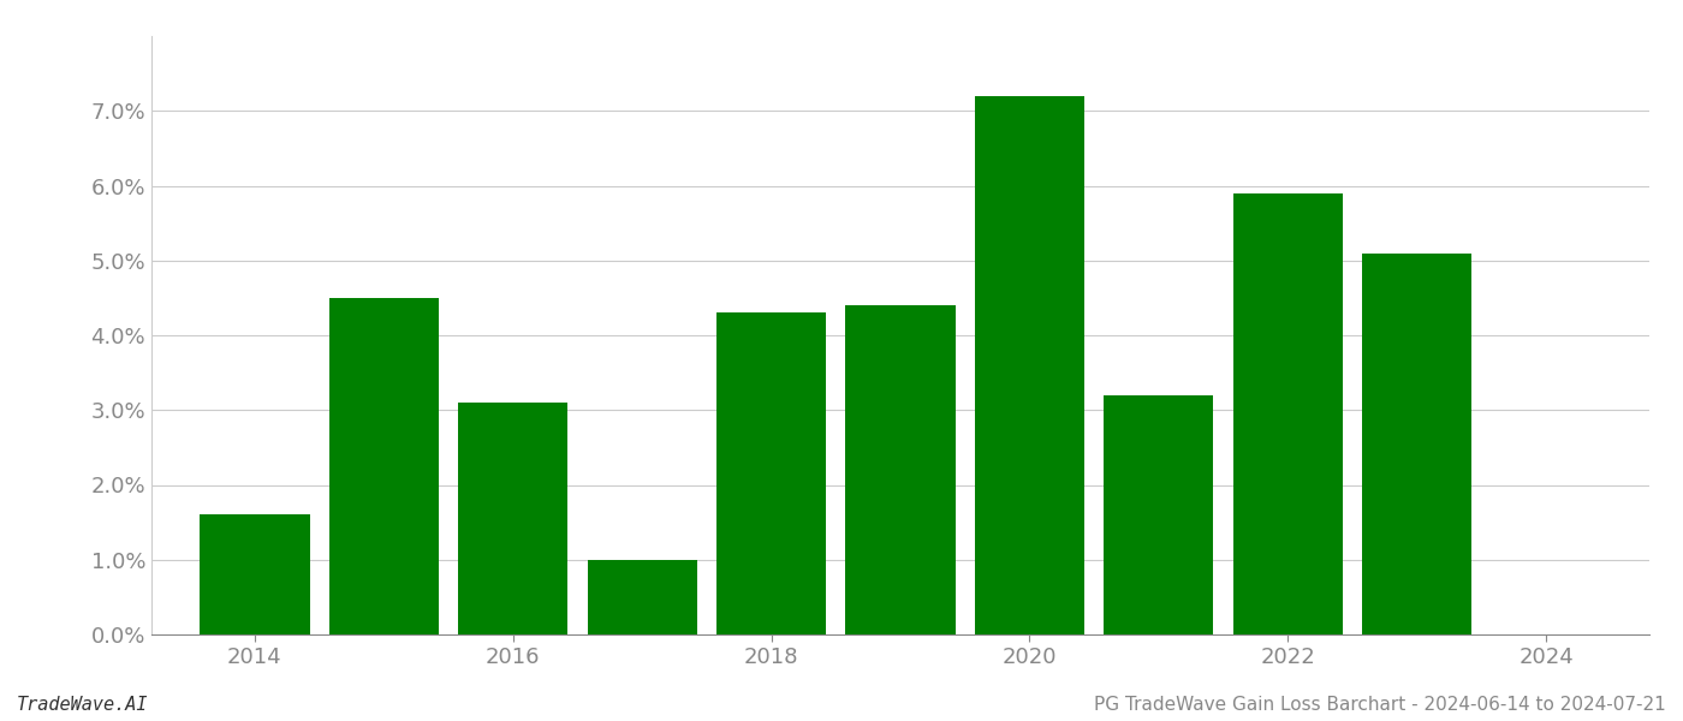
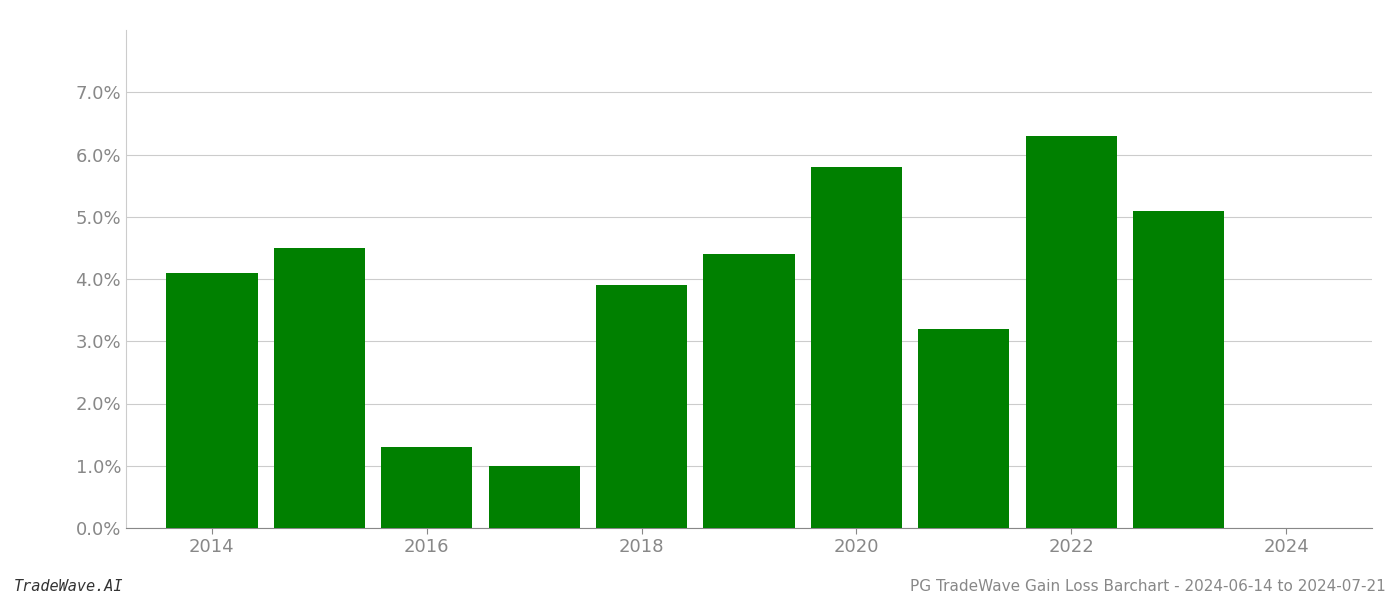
2014: 1.6% -> 4.1%
2016: 3.1% -> 1.3%
2018: 4.3% -> 3.9%
2020: 7.2% -> 5.8%
2022: 5.9% -> 6.3%
